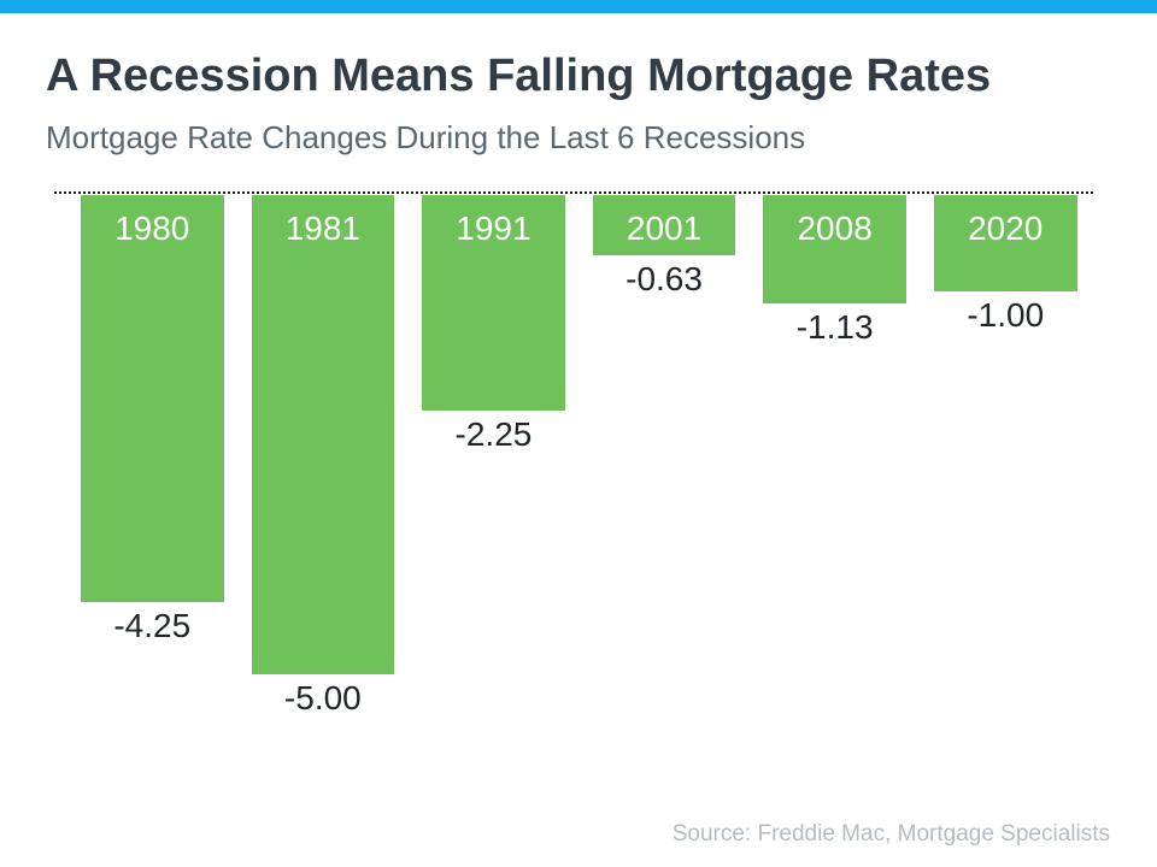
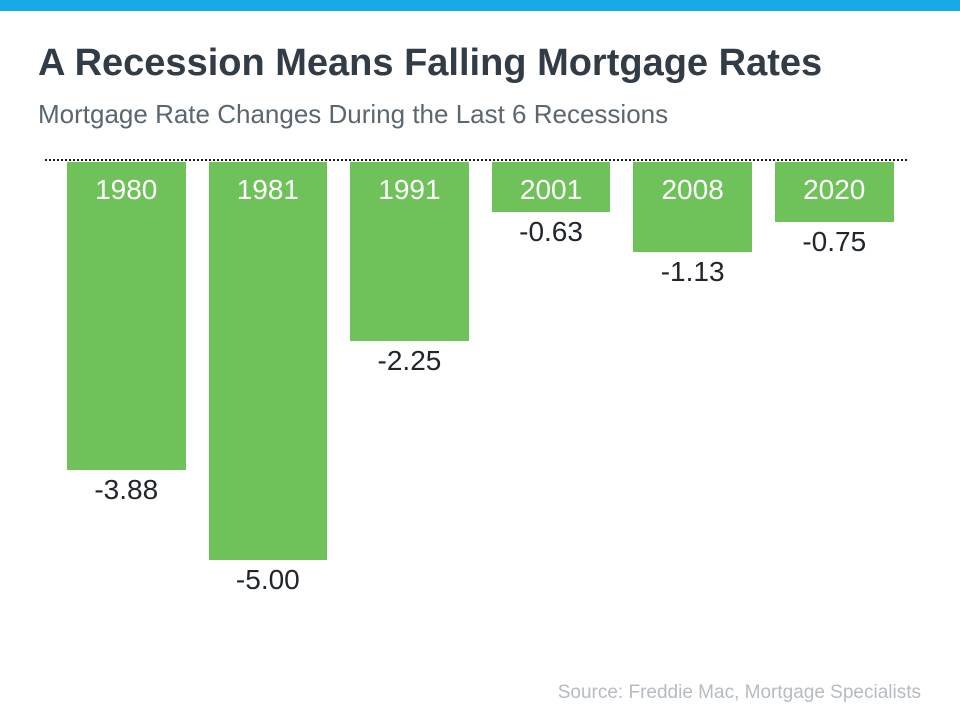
1980: -4.25 -> -3.88
2020: -1.00 -> -0.75
